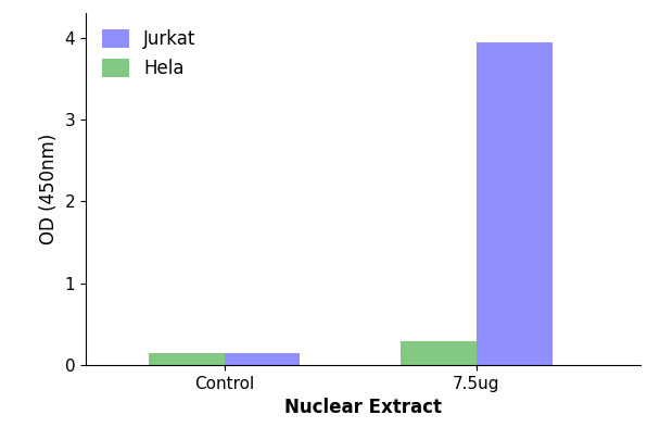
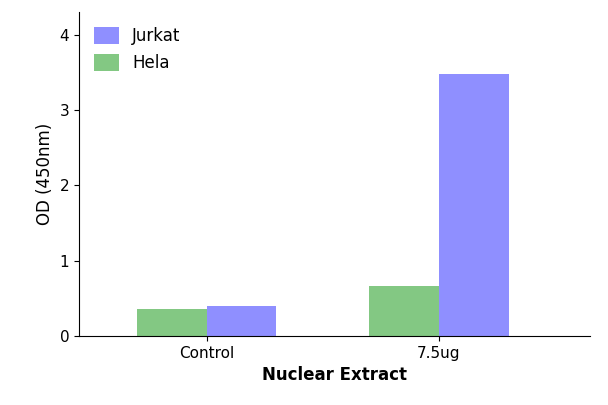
Hela/Control: 0.15 -> 0.36
Jurkat/Control: 0.15 -> 0.40
Hela/7.5ug: 0.30 -> 0.66
Jurkat/7.5ug: 3.95 -> 3.48
